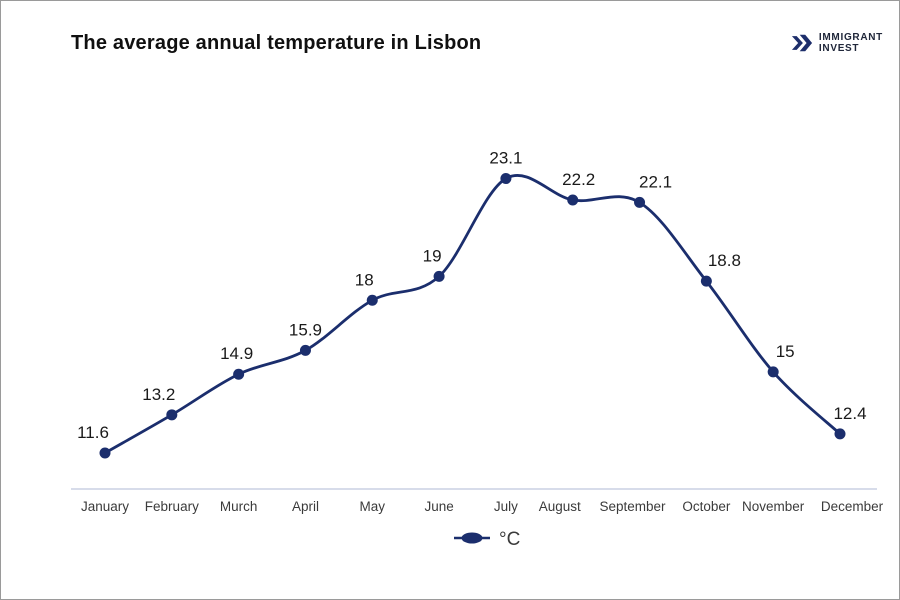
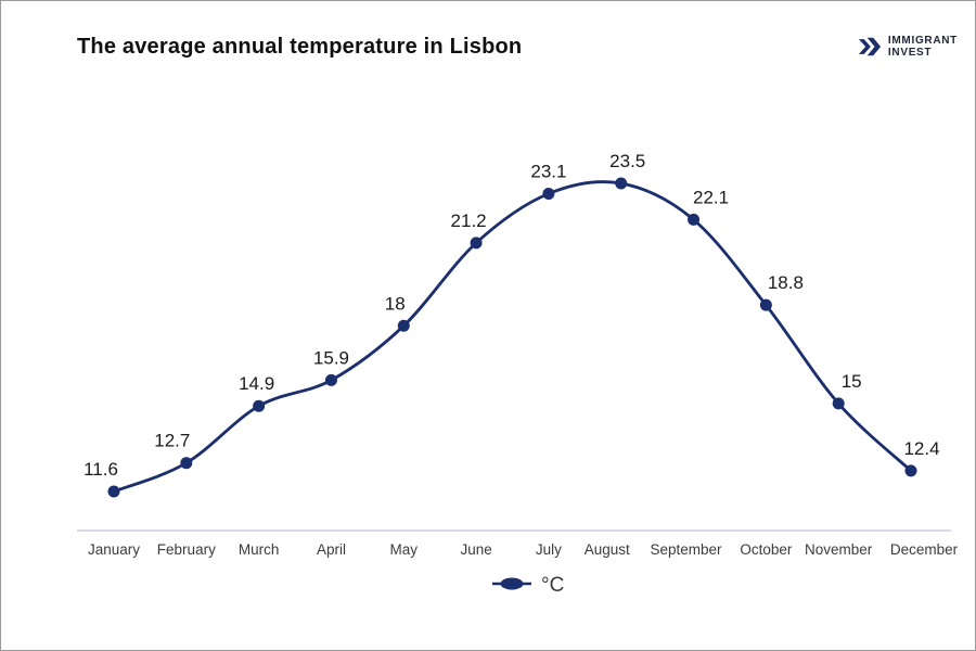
February: 13.2 -> 12.7
June: 19 -> 21.2
August: 22.2 -> 23.5
